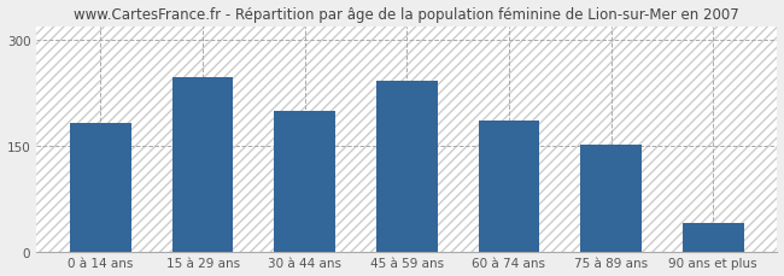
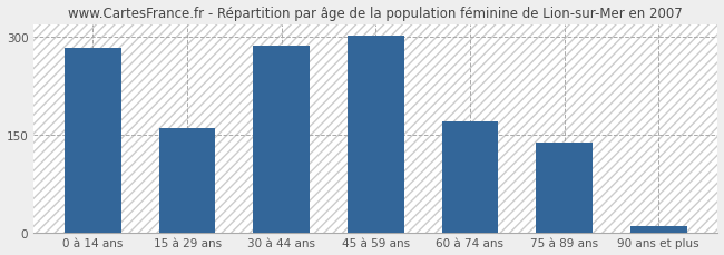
0 à 14 ans: 182 -> 284
15 à 29 ans: 248 -> 160
30 à 44 ans: 200 -> 287
45 à 59 ans: 242 -> 302
60 à 74 ans: 186 -> 171
75 à 89 ans: 152 -> 137
90 ans et plus: 40 -> 10
